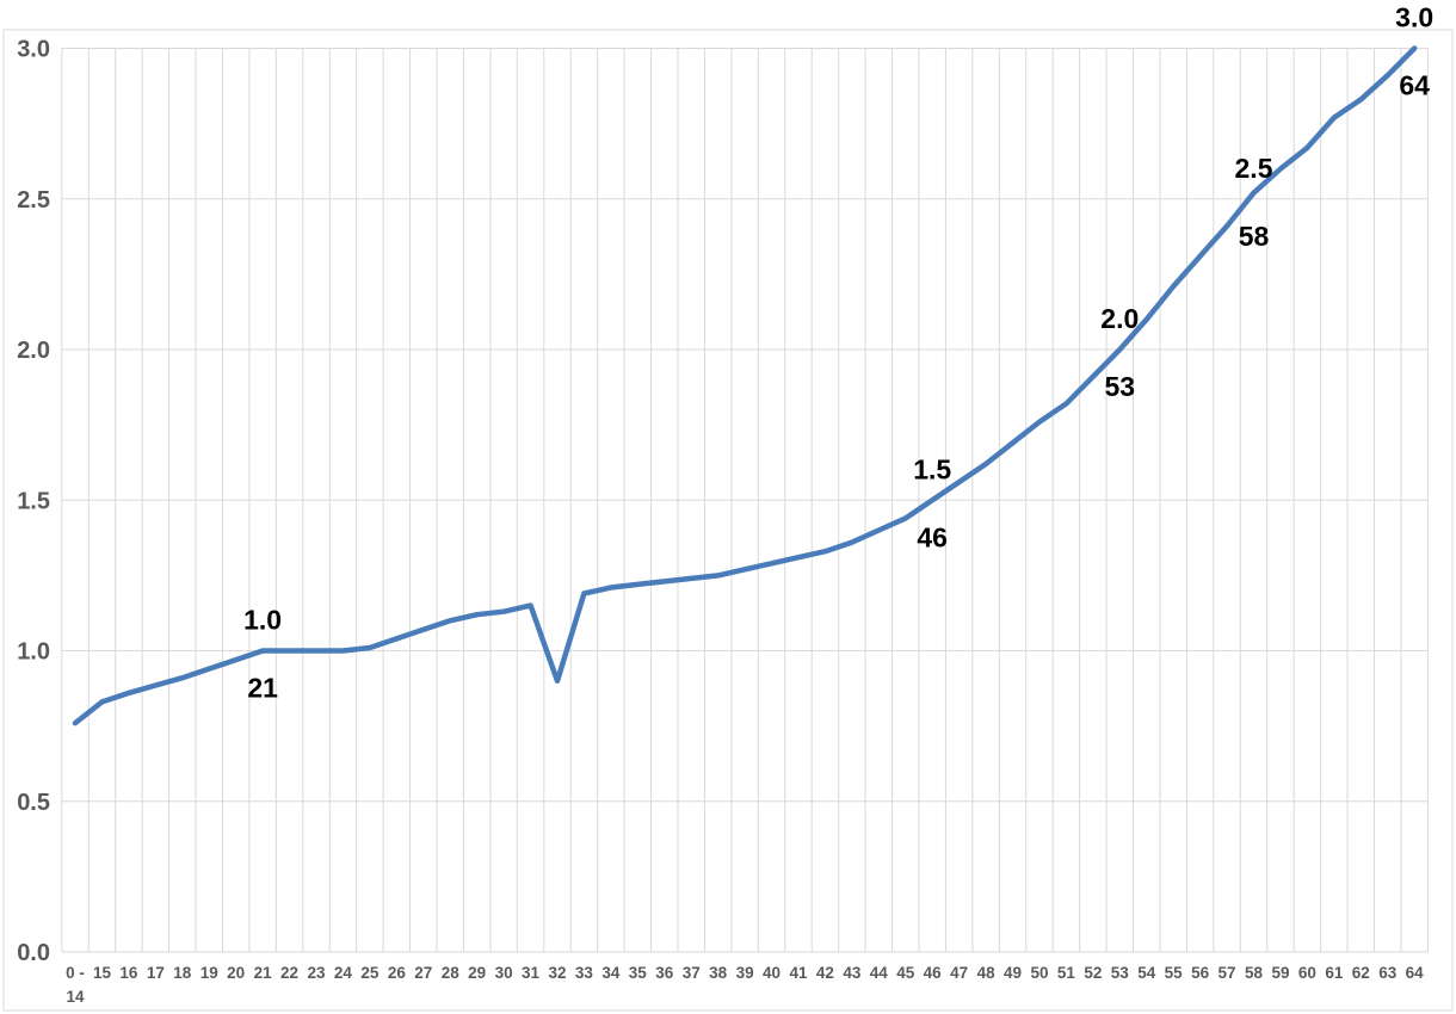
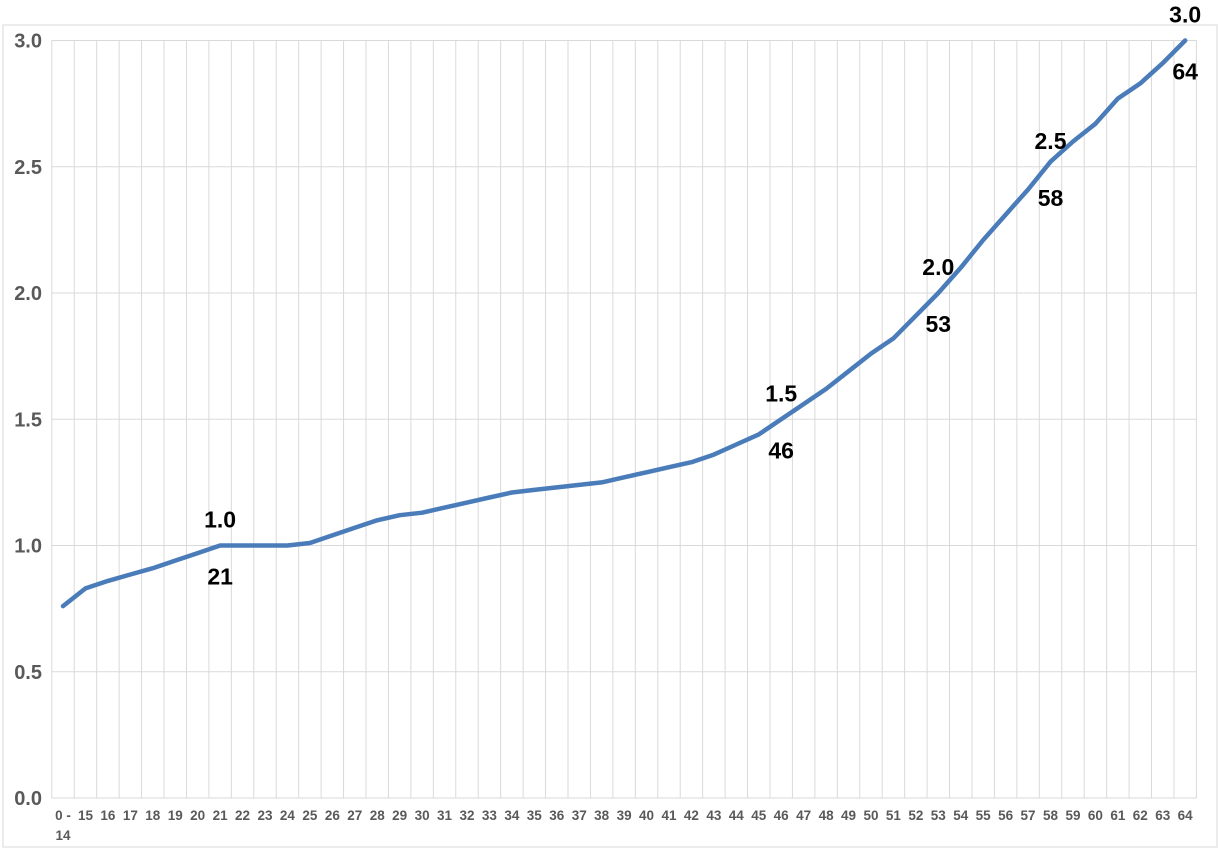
32: 0.90 -> 1.17
